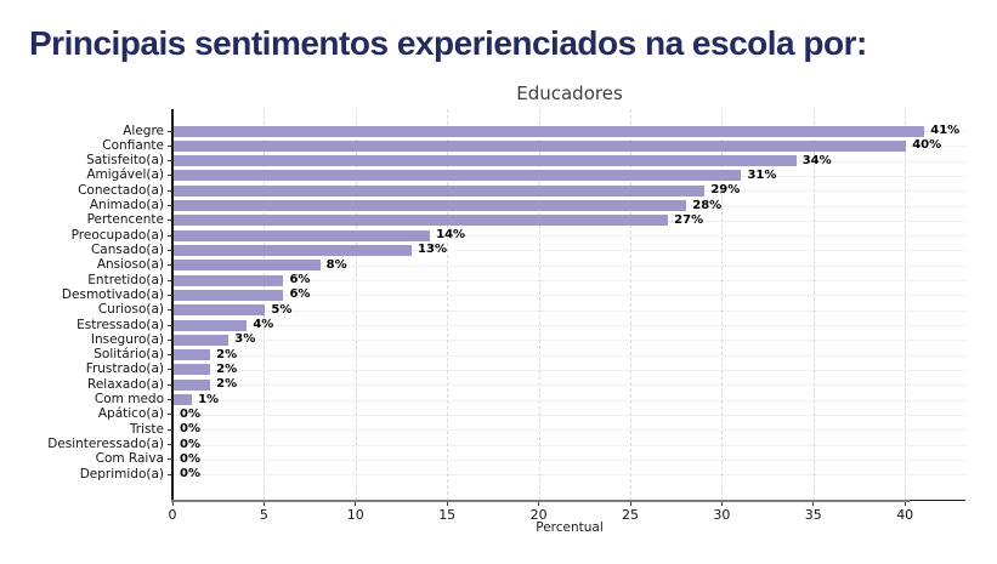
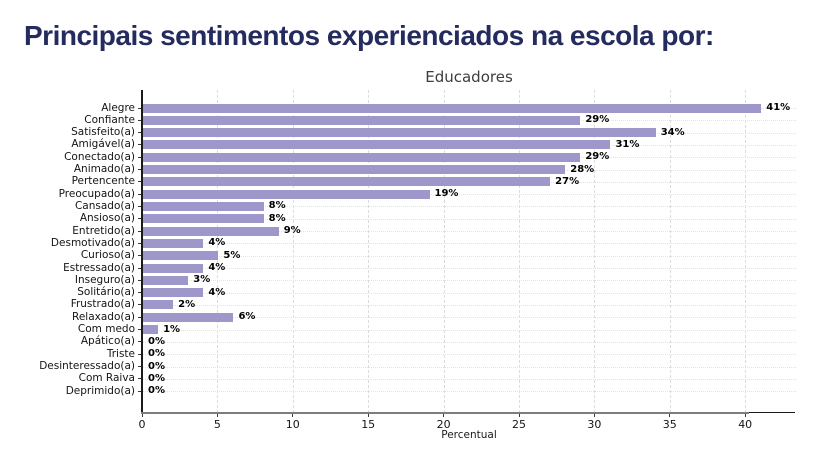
Confiante: 40% -> 29%
Preocupado(a): 14% -> 19%
Cansado(a): 13% -> 8%
Entretido(a): 6% -> 9%
Desmotivado(a): 6% -> 4%
Solitário(a): 2% -> 4%
Relaxado(a): 2% -> 6%
